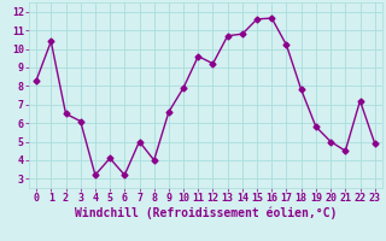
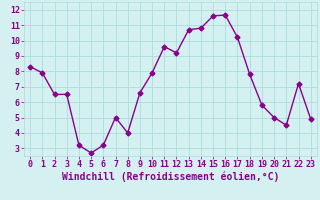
1: 10.4 -> 7.9
3: 6.1 -> 6.5
5: 4.1 -> 2.7
